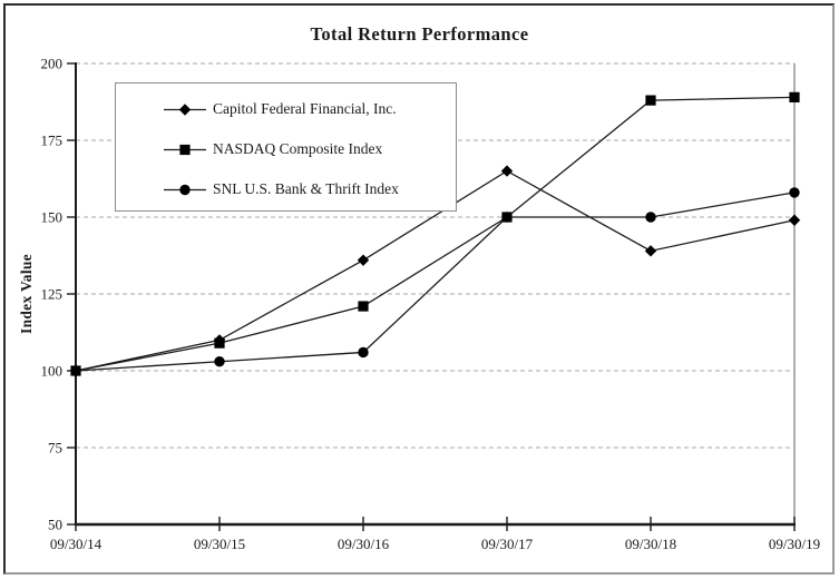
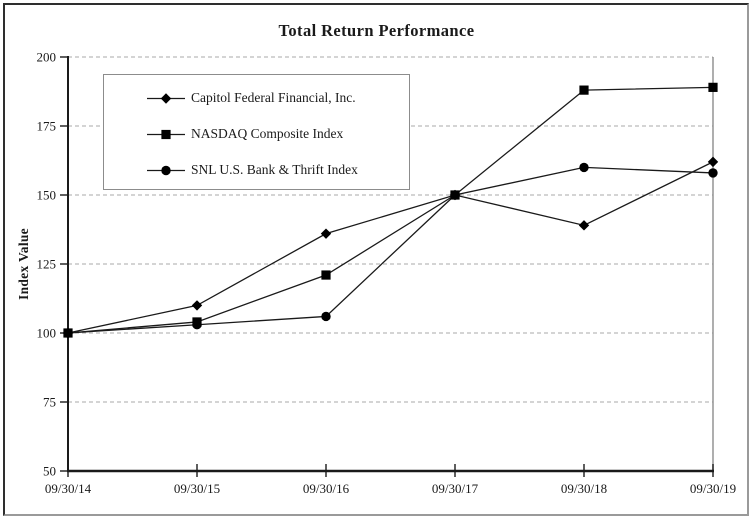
NASDAQ Composite Index/09/30/15: 109 -> 104
Capitol Federal Financial, Inc./09/30/17: 165 -> 150
SNL U.S. Bank & Thrift Index/09/30/18: 150 -> 160
Capitol Federal Financial, Inc./09/30/19: 149 -> 162
